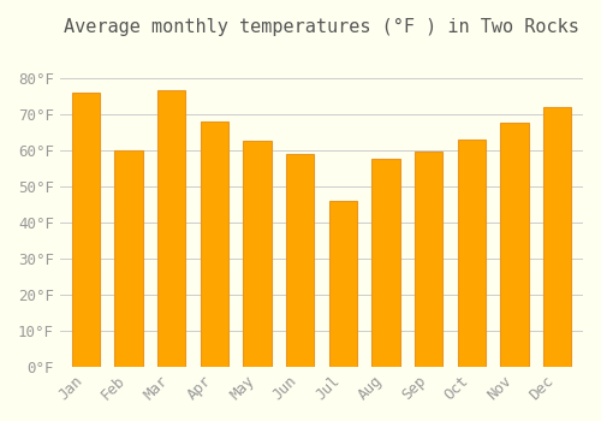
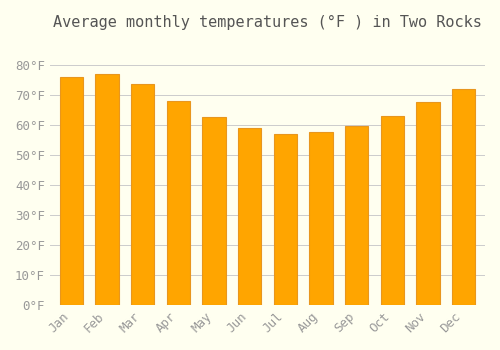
Feb: 60.0°F -> 77.0°F
Mar: 76.5°F -> 73.5°F
Jul: 46.0°F -> 57.0°F
